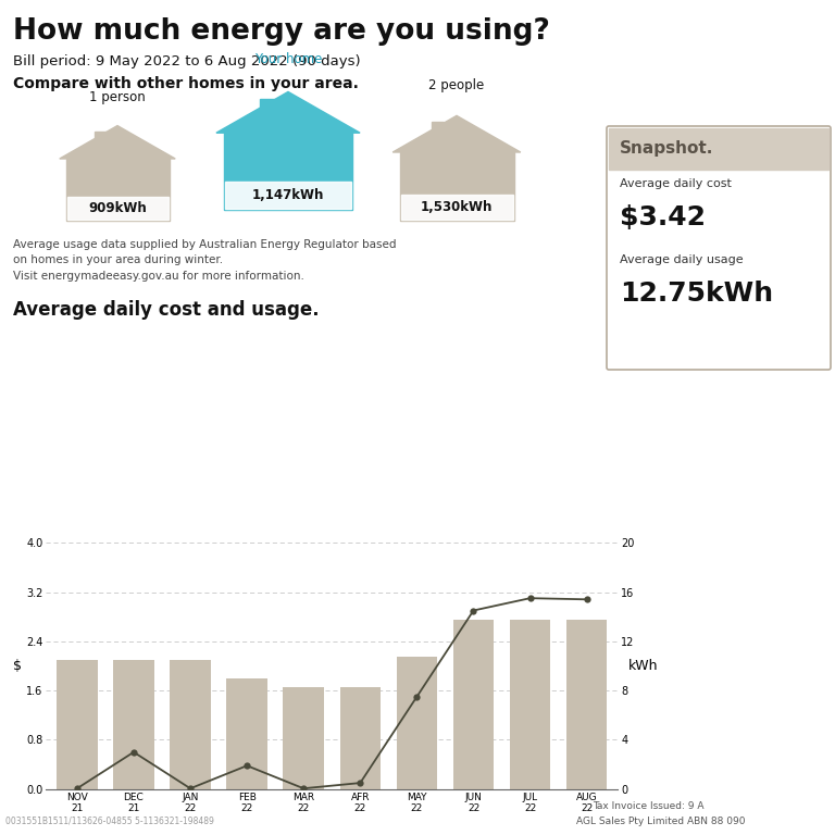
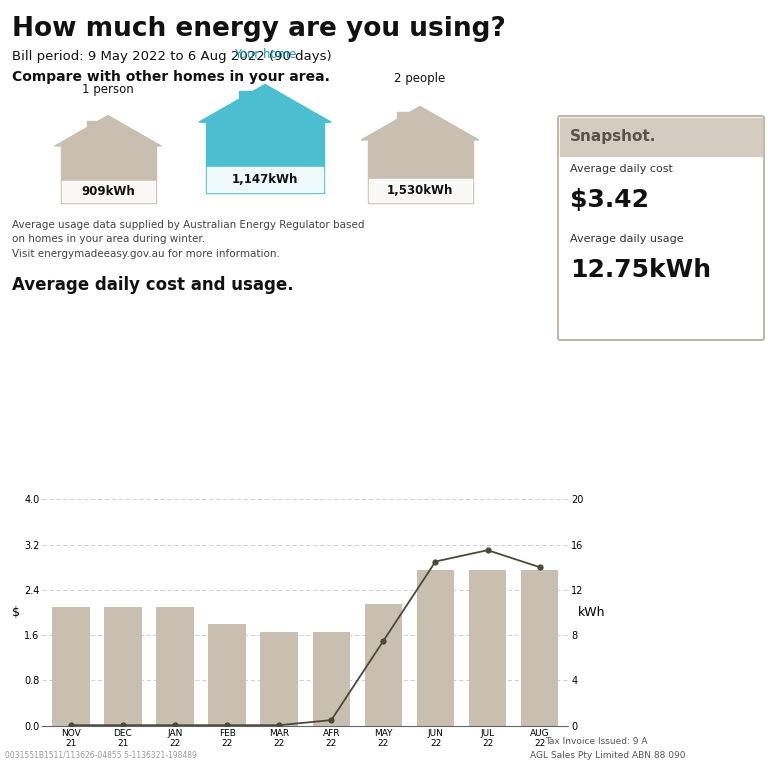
Average daily usage/DEC 21: 3.0 -> 0.1
Average daily usage/FEB 22: 1.9 -> 0.1
Average daily usage/AUG 22: 15.4 -> 14.0
